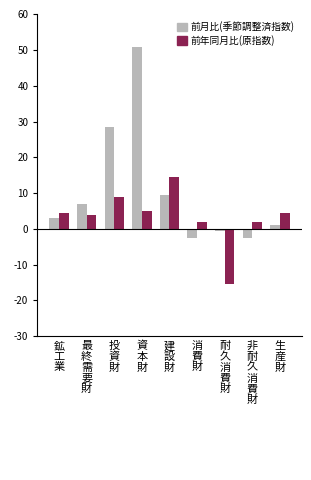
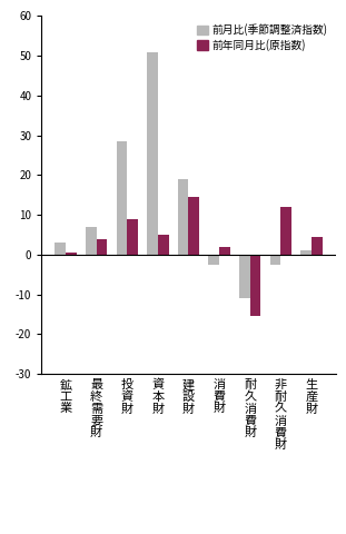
前年同月比(原指数)/鉱 工 業: 4.5 -> 0.5
前月比(季節調整済指数)/建 設 財: 9.5 -> 19.0
前月比(季節調整済指数)/耐 久 消 費 財: -0.5 -> -11.0
前年同月比(原指数)/非 耐 久 消 費 財: 2.0 -> 12.0
